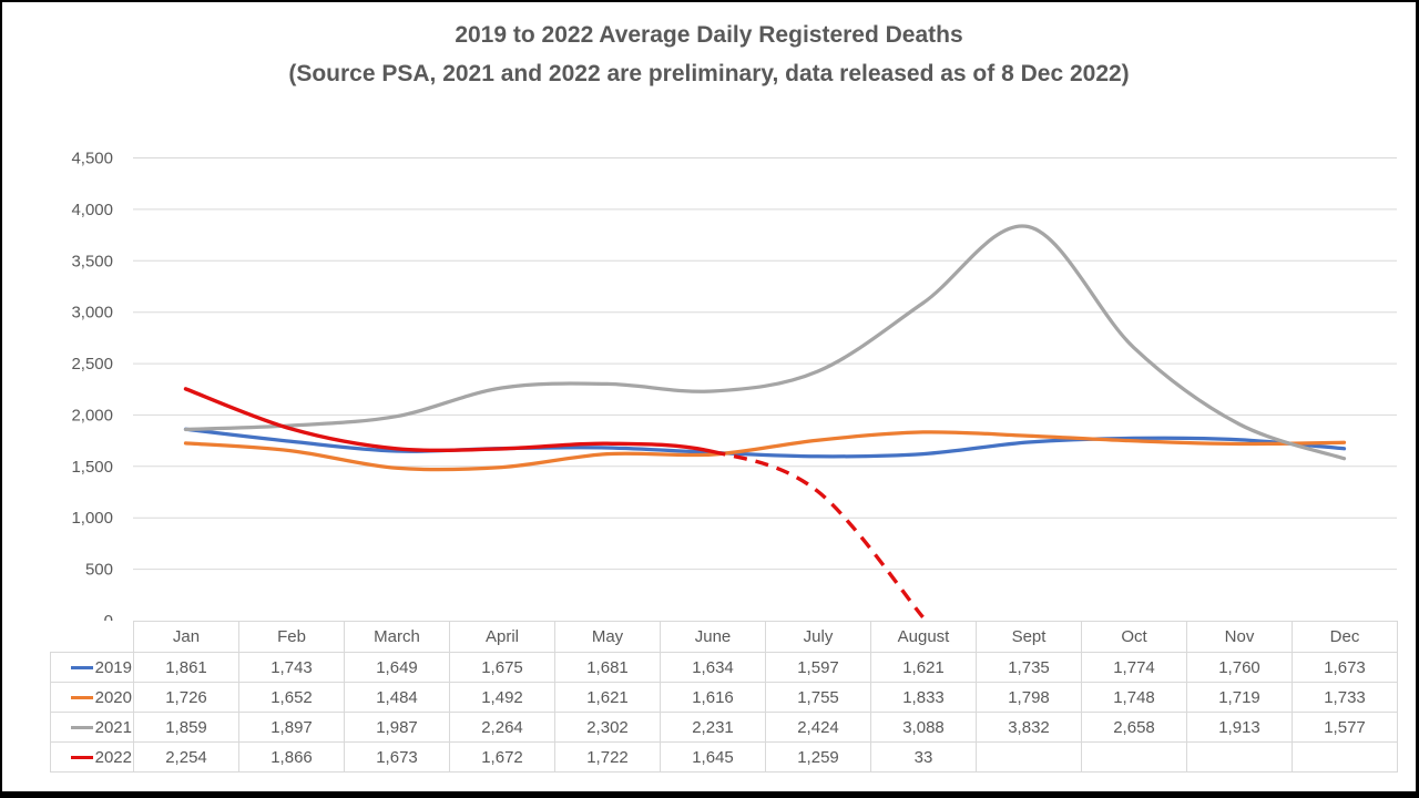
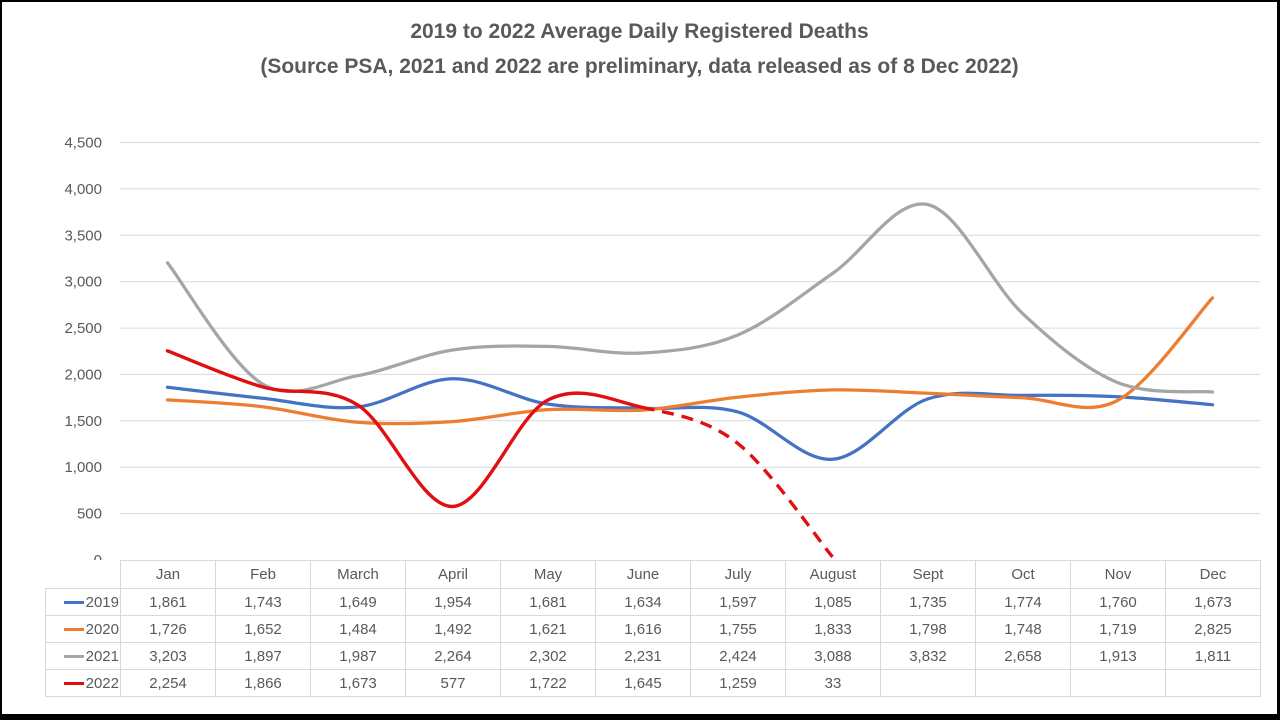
2021/Jan: 1,859 -> 3,203
2019/April: 1,675 -> 1,954
2022/April: 1,672 -> 577
2019/August: 1,621 -> 1,085
2020/Dec: 1,733 -> 2,825
2021/Dec: 1,577 -> 1,811
